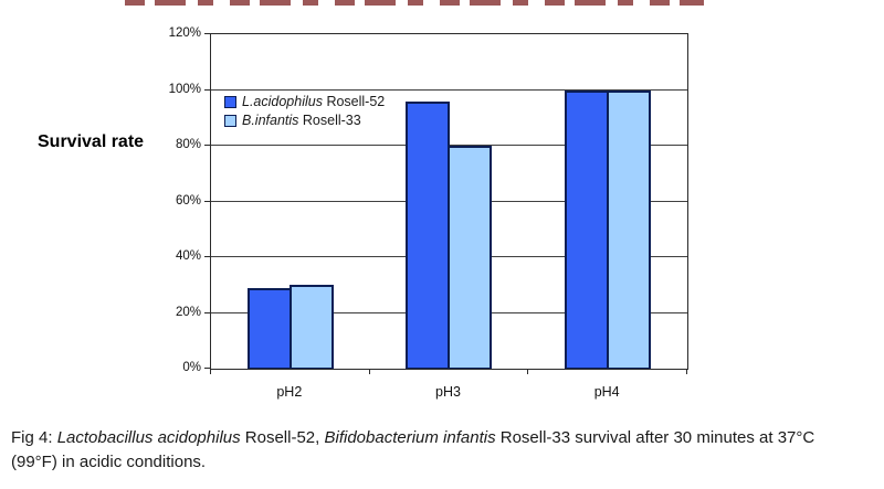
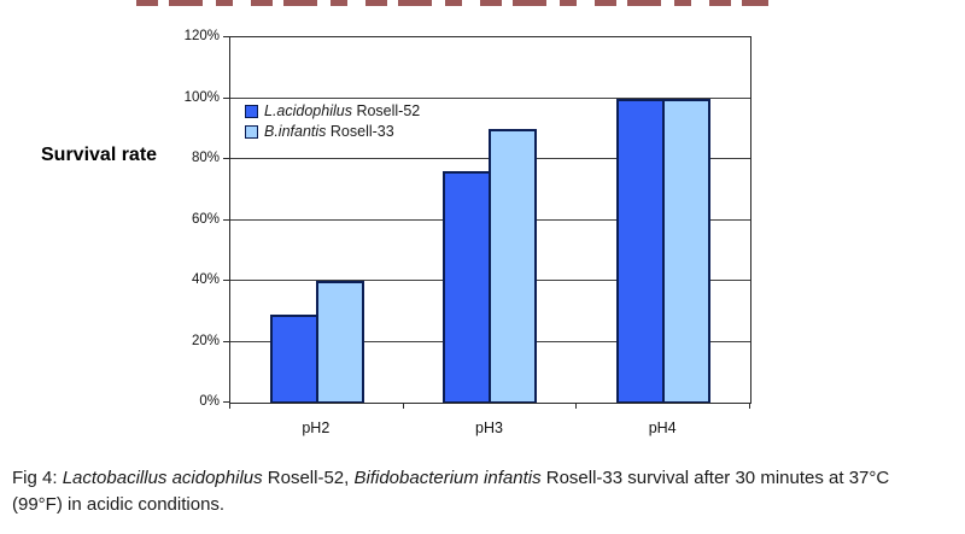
B.infantis Rosell-33/pH2: 30% -> 40%
L.acidophilus Rosell-52/pH3: 96% -> 76%
B.infantis Rosell-33/pH3: 80% -> 90%
